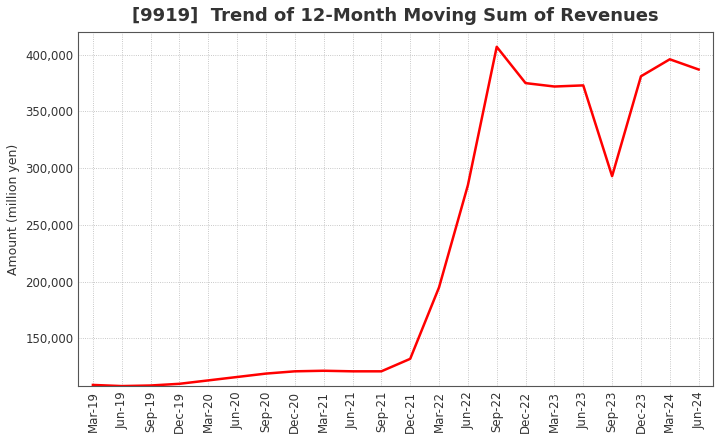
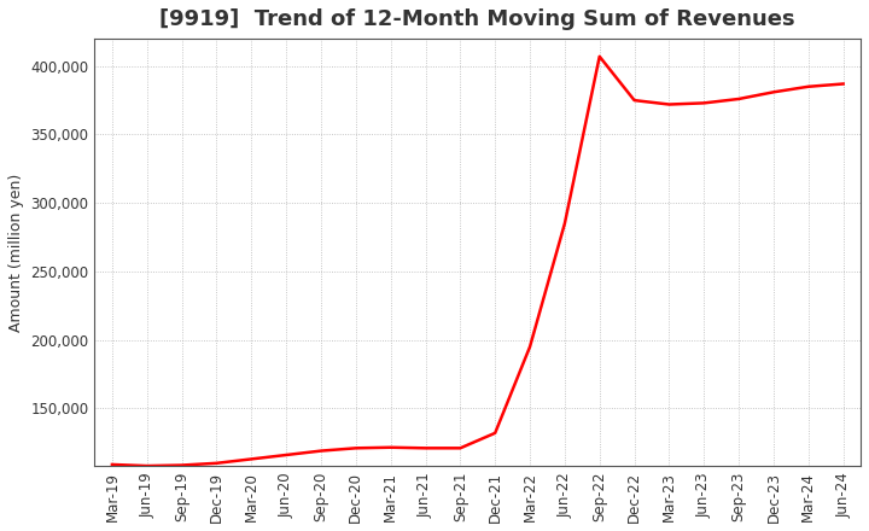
Sep-23: 293,000 -> 376,000
Mar-24: 396,000 -> 385,000
